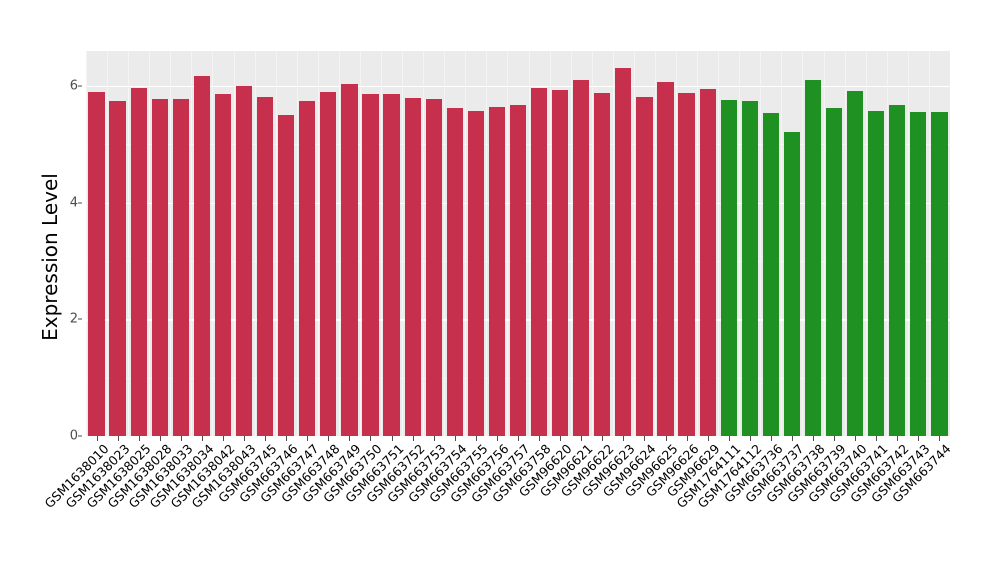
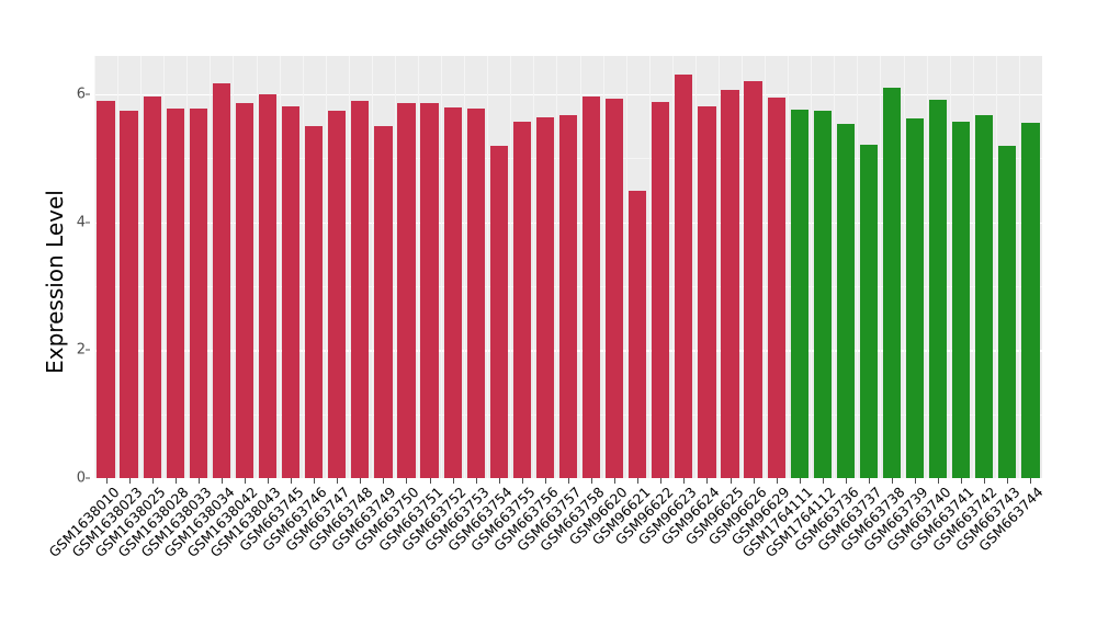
GSM663749: 6.0 -> 5.5
GSM663754: 5.6 -> 5.2
GSM96621: 6.1 -> 4.5
GSM96626: 5.9 -> 6.2
GSM663743: 5.5 -> 5.2
